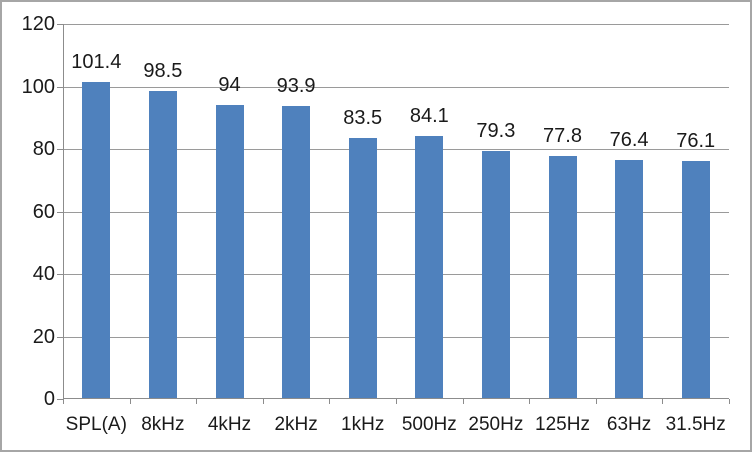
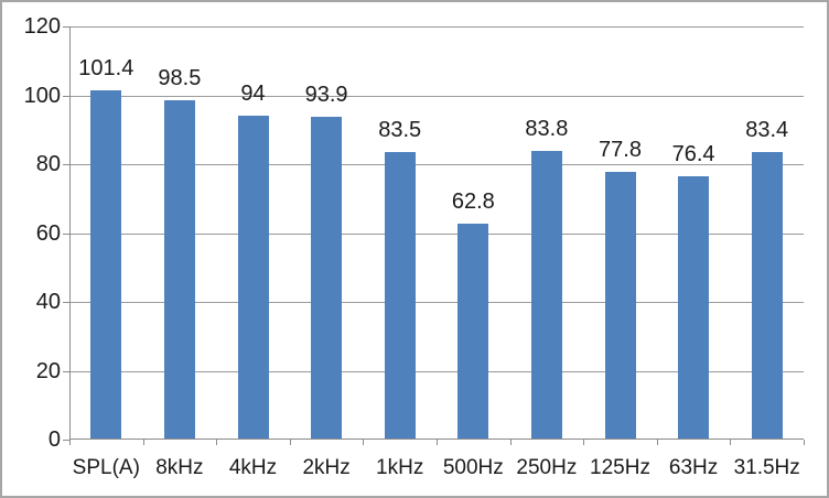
500Hz: 84.1 -> 62.8
250Hz: 79.3 -> 83.8
31.5Hz: 76.1 -> 83.4
